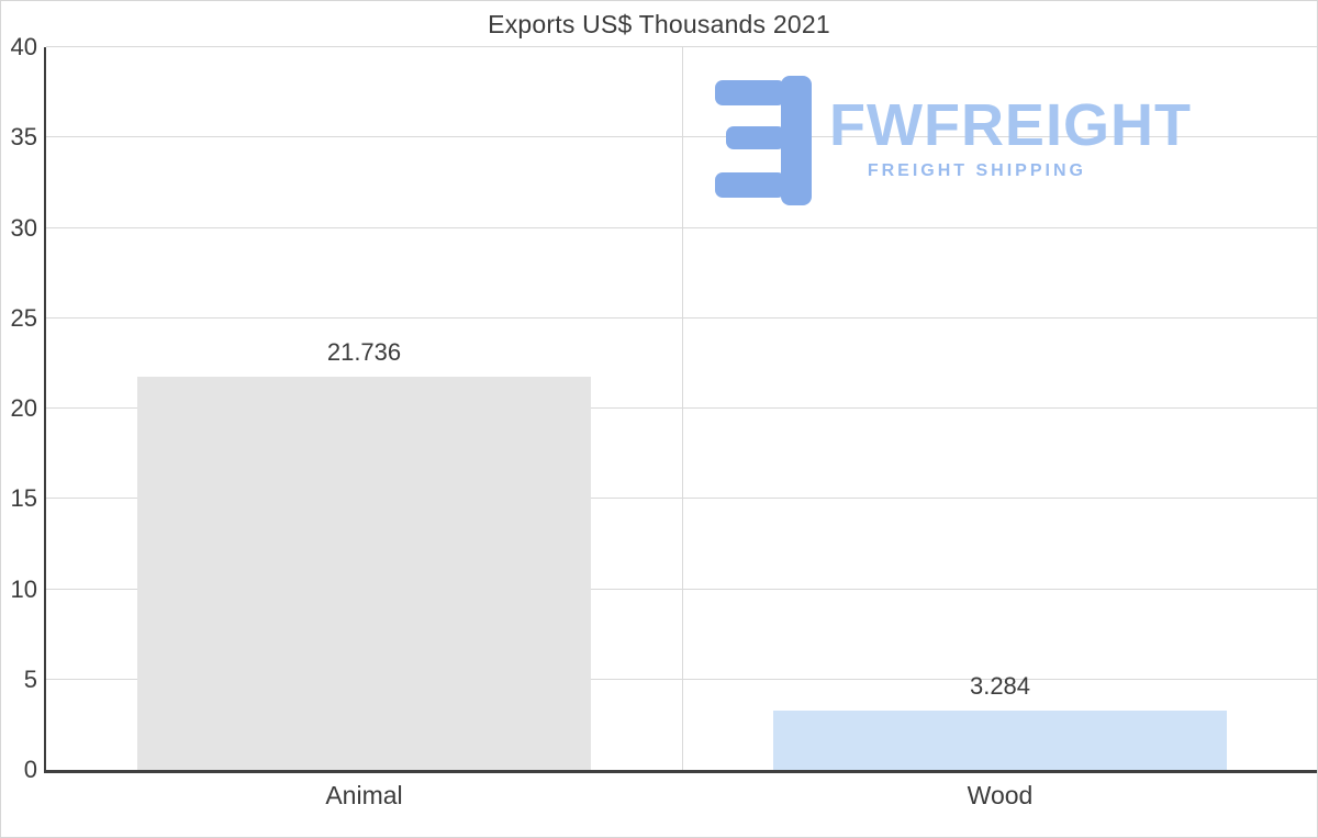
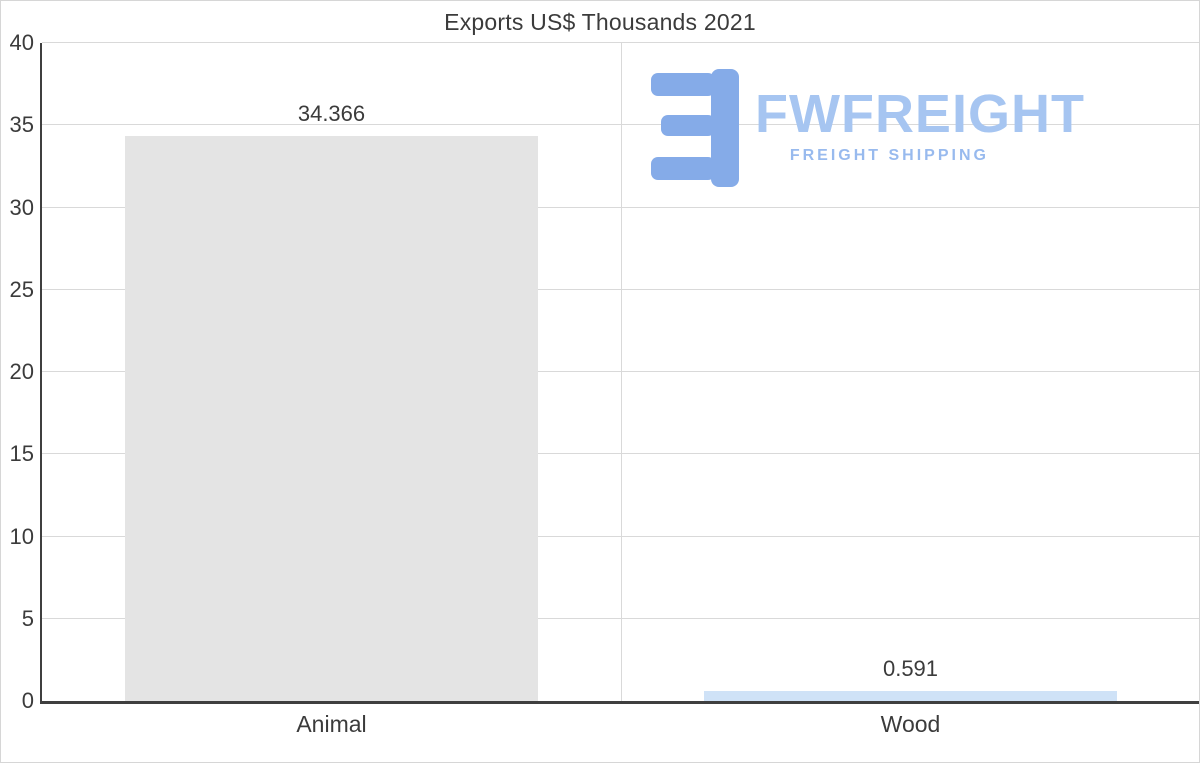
Animal: 21.736 -> 34.366
Wood: 3.284 -> 0.591
